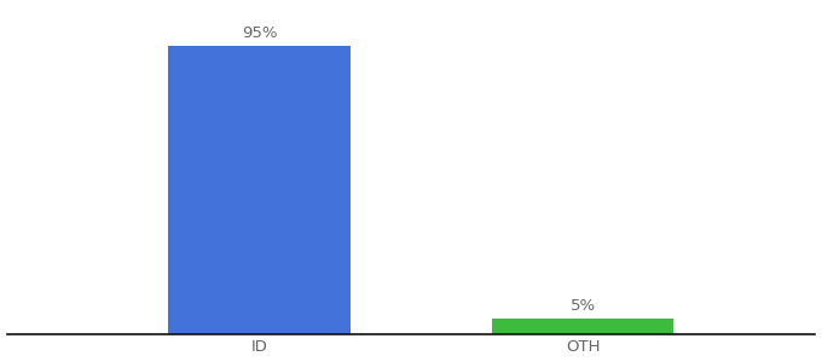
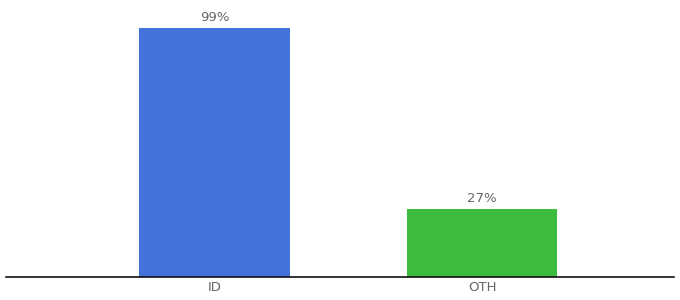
ID: 95% -> 99%
OTH: 5% -> 27%
